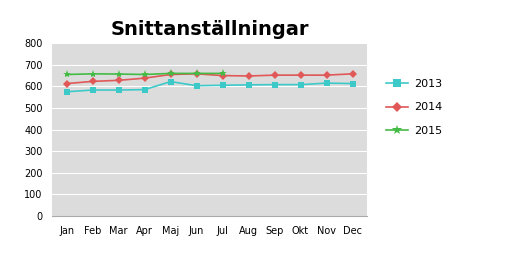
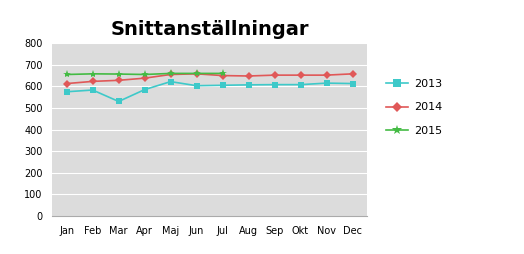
2013/Mar: 583 -> 530
